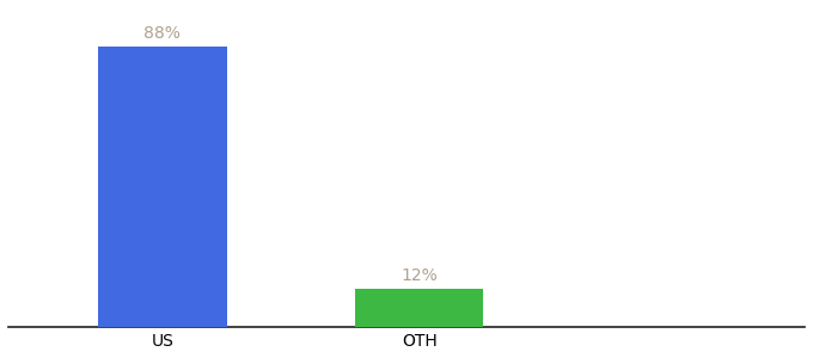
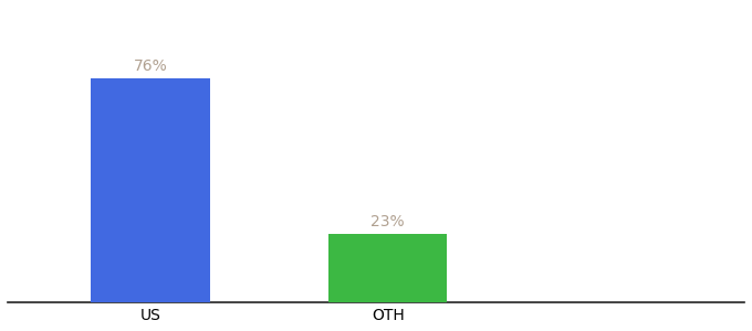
US: 88% -> 76%
OTH: 12% -> 23%
